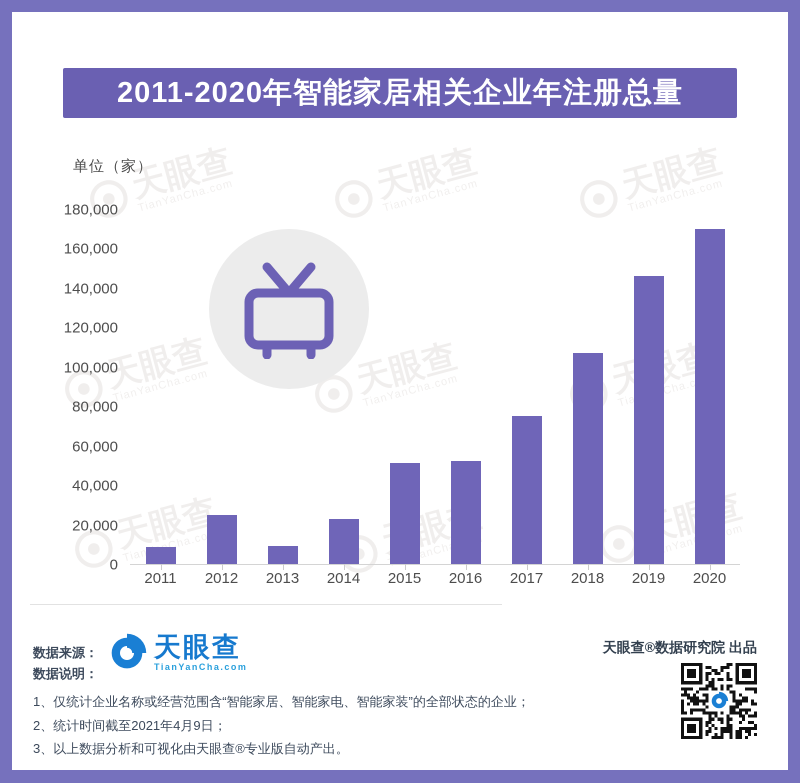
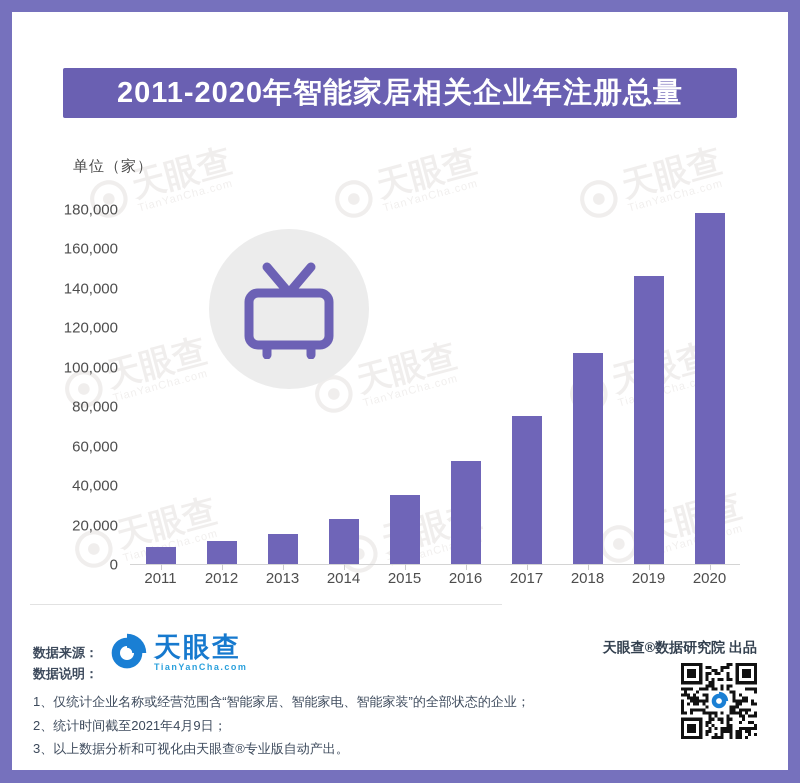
2012: 25000 -> 12000
2013: 9000 -> 15000
2015: 51000 -> 35000
2020: 170000 -> 178000
